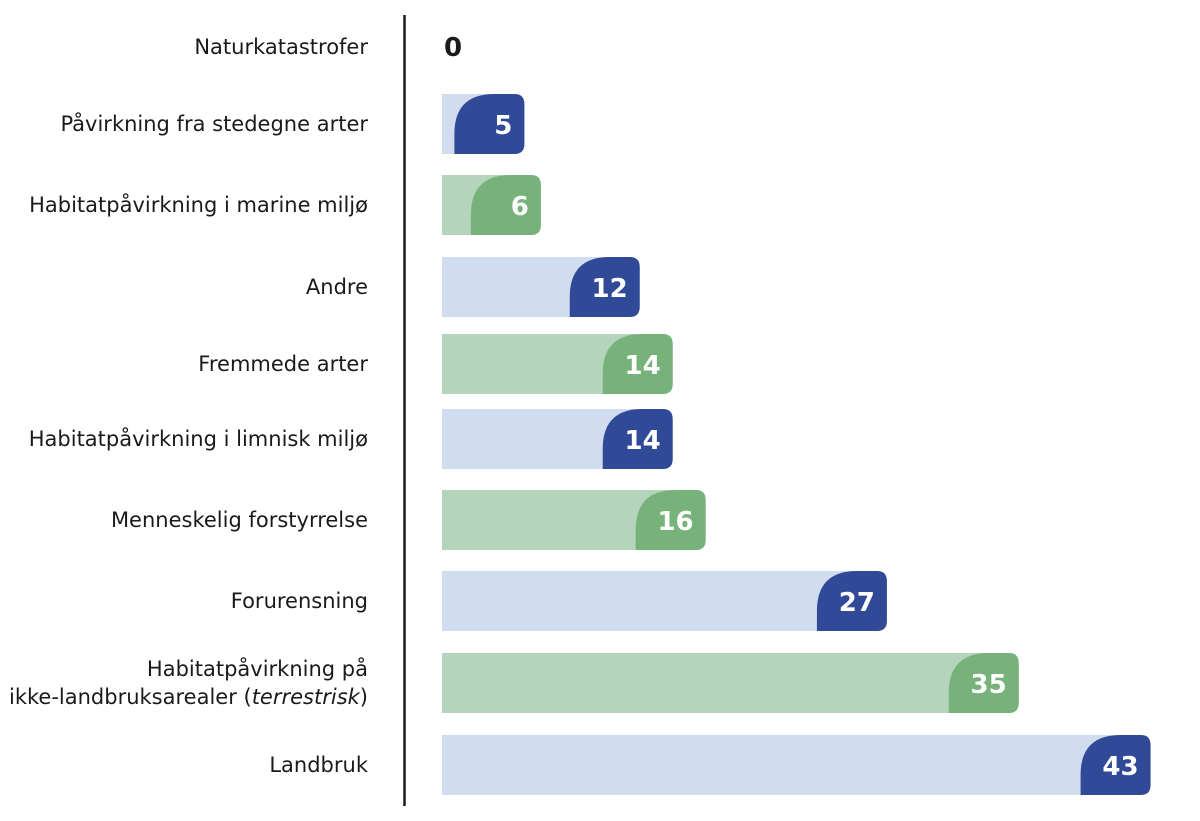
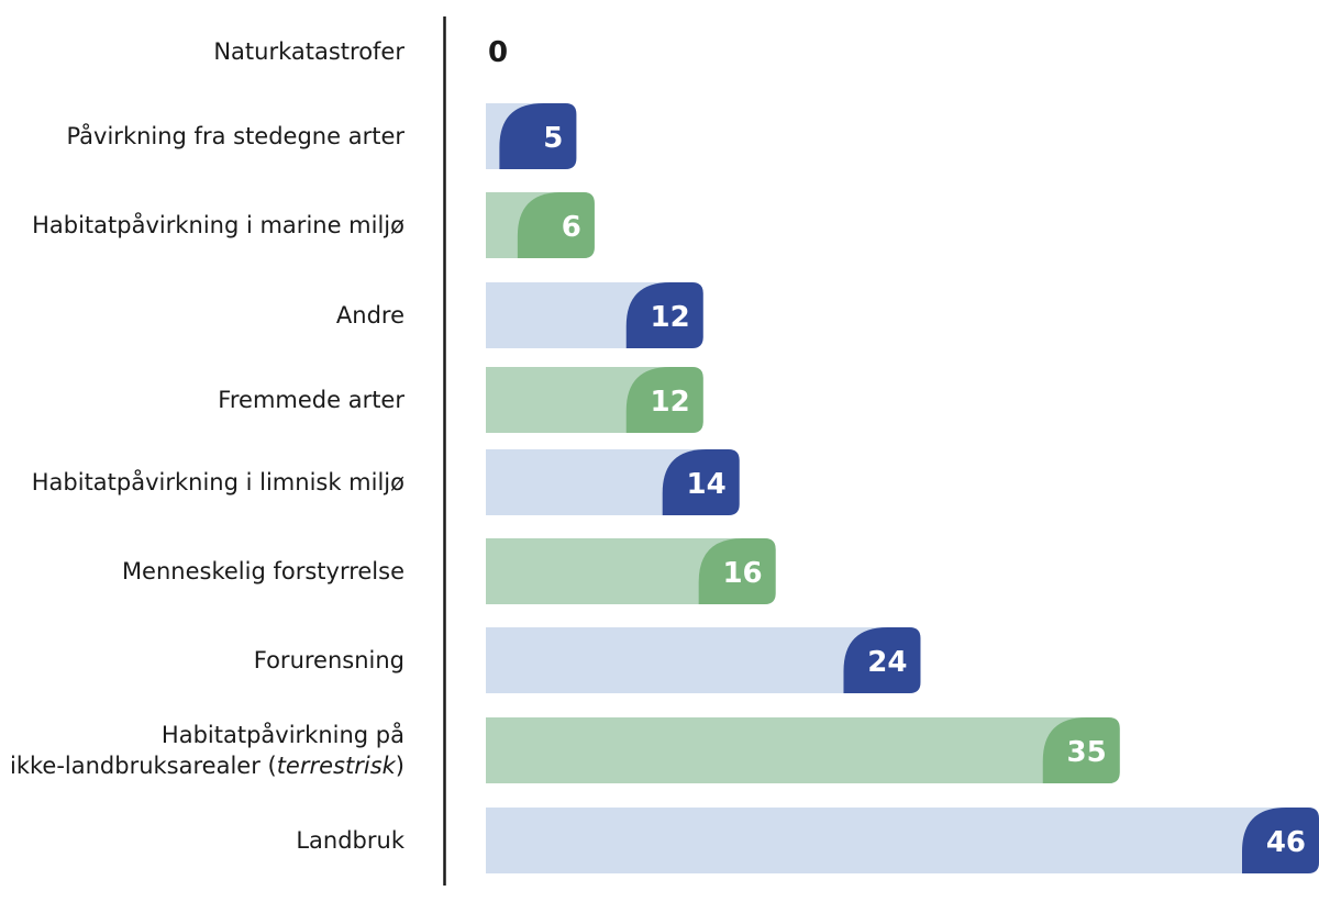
Fremmede arter: 14 -> 12
Forurensning: 27 -> 24
Landbruk: 43 -> 46
